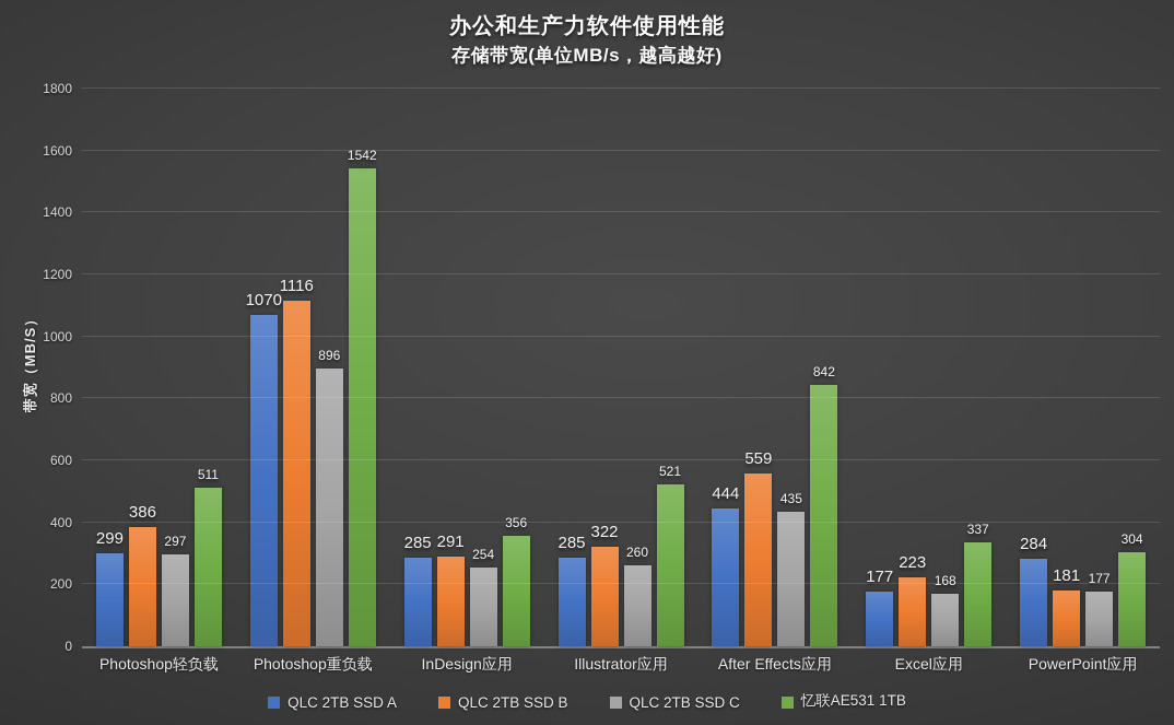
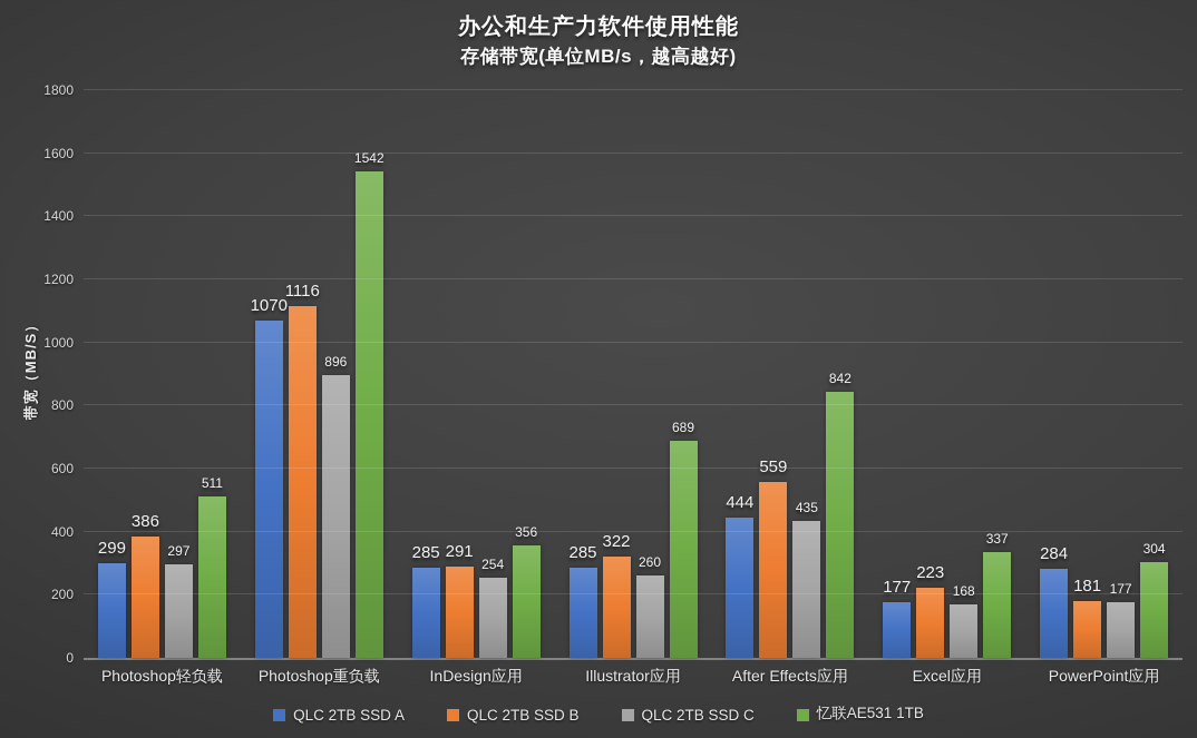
忆联AE531 1TB/Illustrator应用: 521 -> 689
